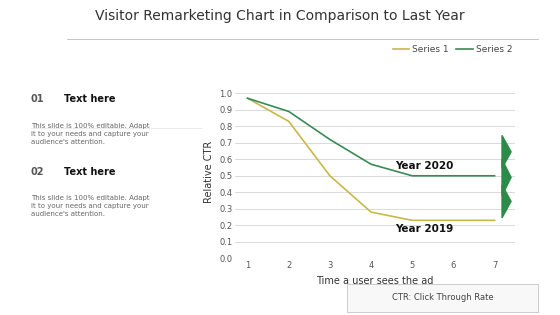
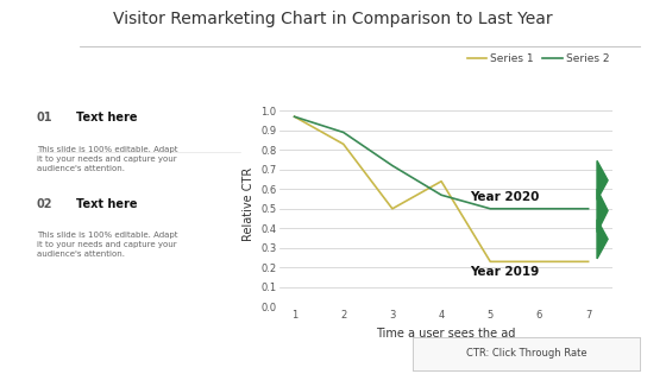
Series 1/4: 0.28 -> 0.64
